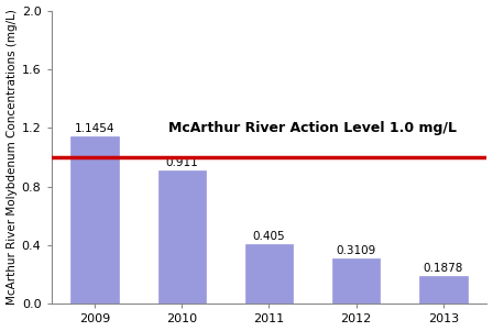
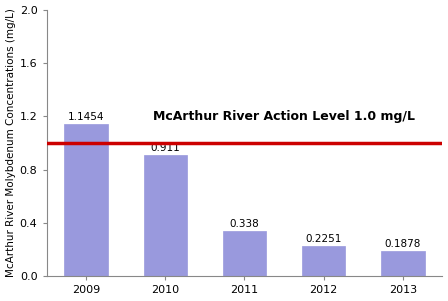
2011: 0.405 -> 0.338
2012: 0.3109 -> 0.2251
